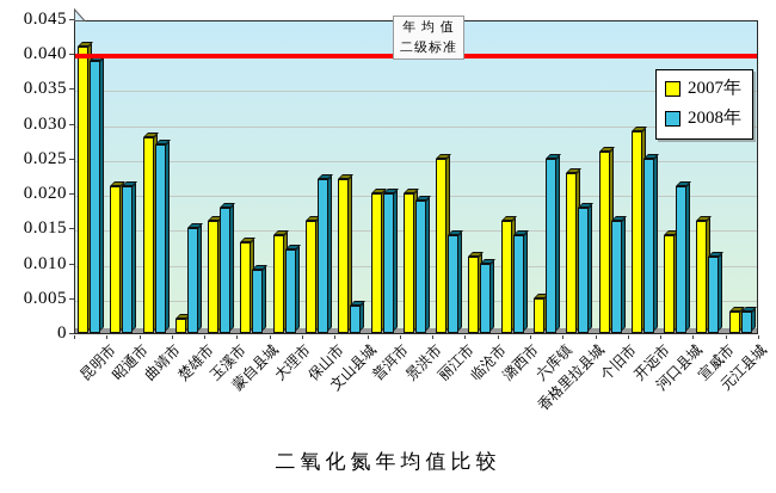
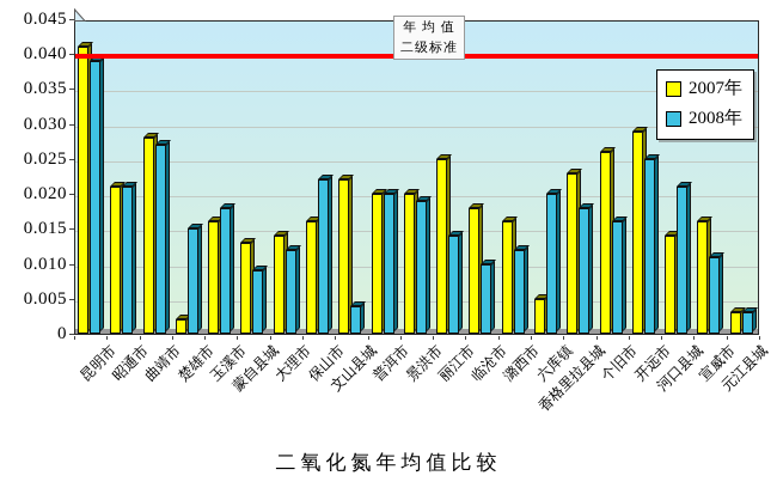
2007年/临沧市: 0.011 -> 0.018
2008年/潞西市: 0.014 -> 0.012
2008年/六库镇: 0.025 -> 0.020
